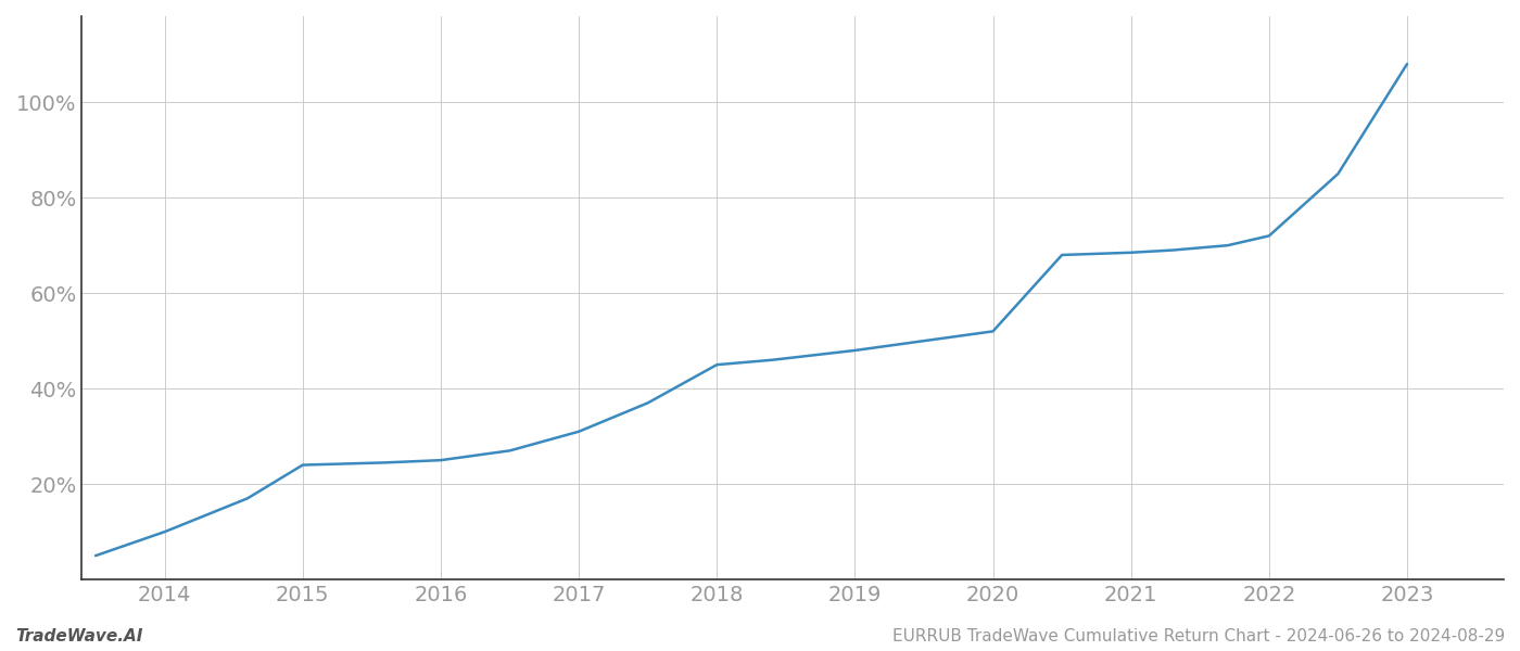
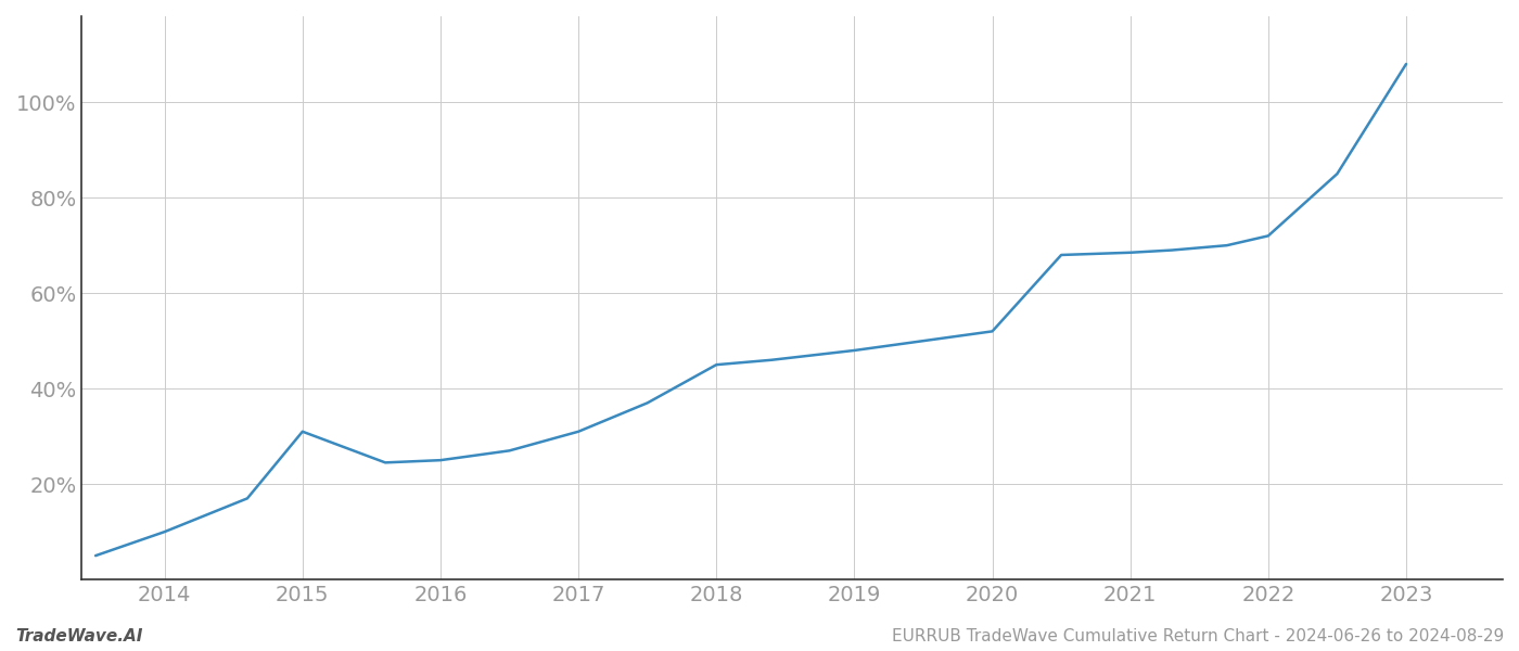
2015: 24.0% -> 31.0%
